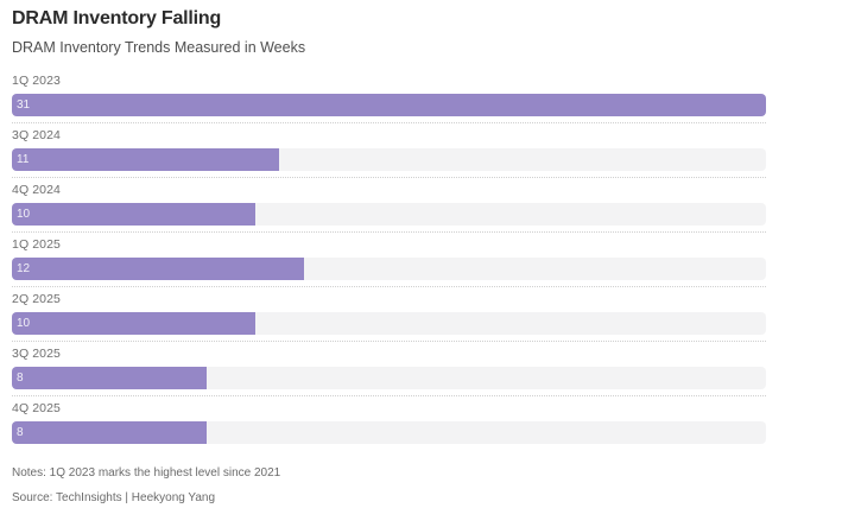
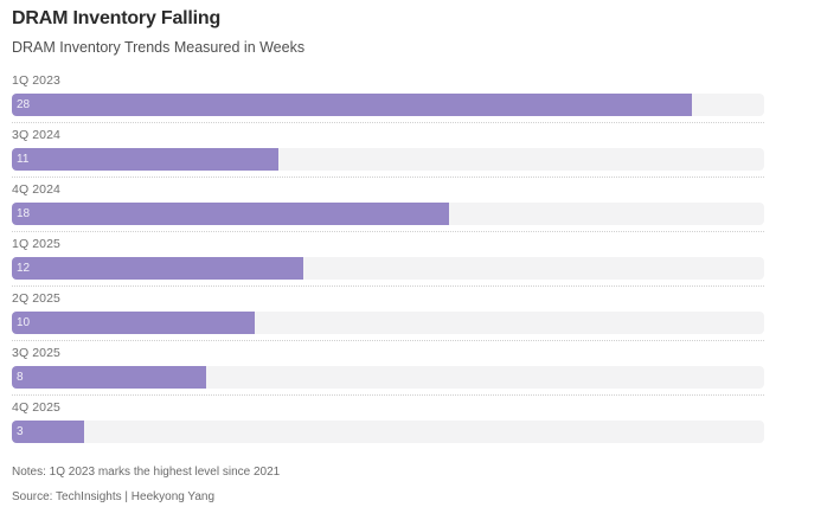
1Q 2023: 31 -> 28
4Q 2024: 10 -> 18
4Q 2025: 8 -> 3
